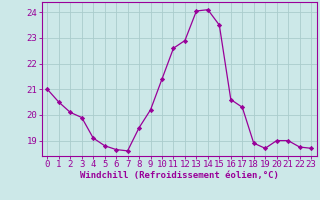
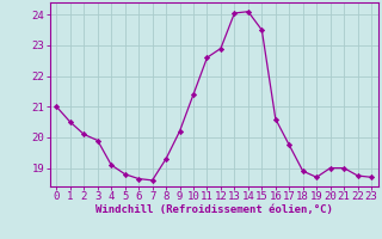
8: 19.50 -> 19.30
17: 20.30 -> 19.75
